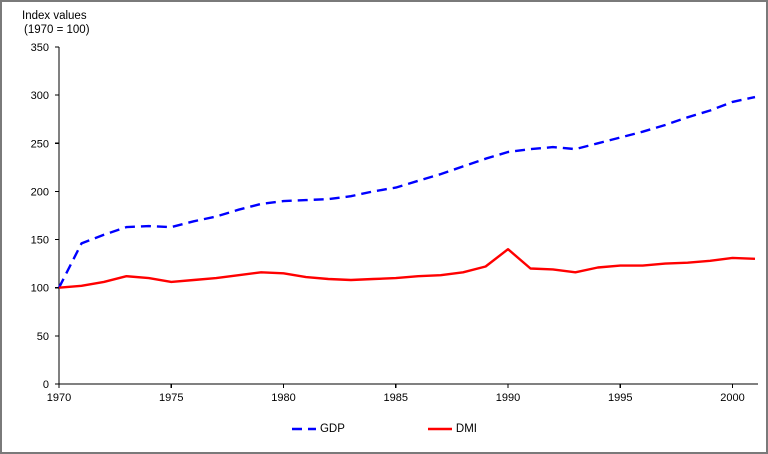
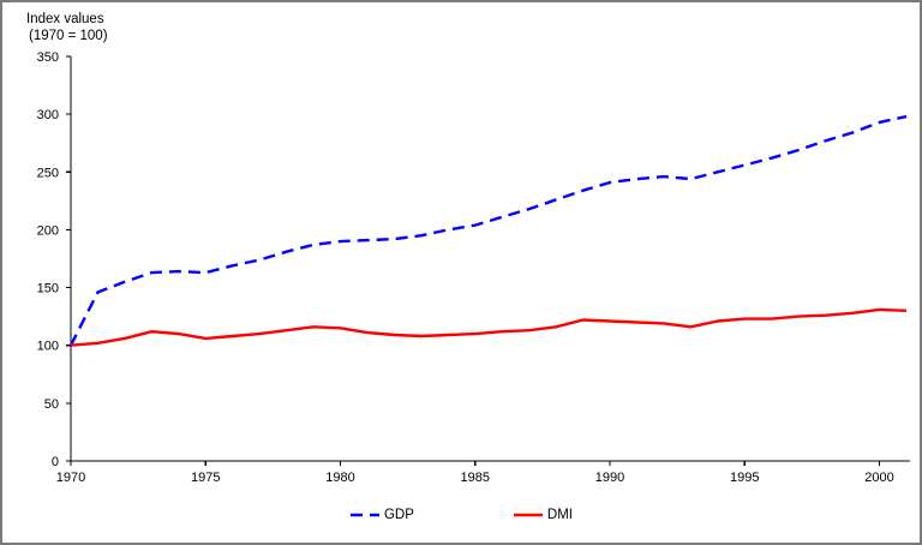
DMI/1990: 140 -> 120
